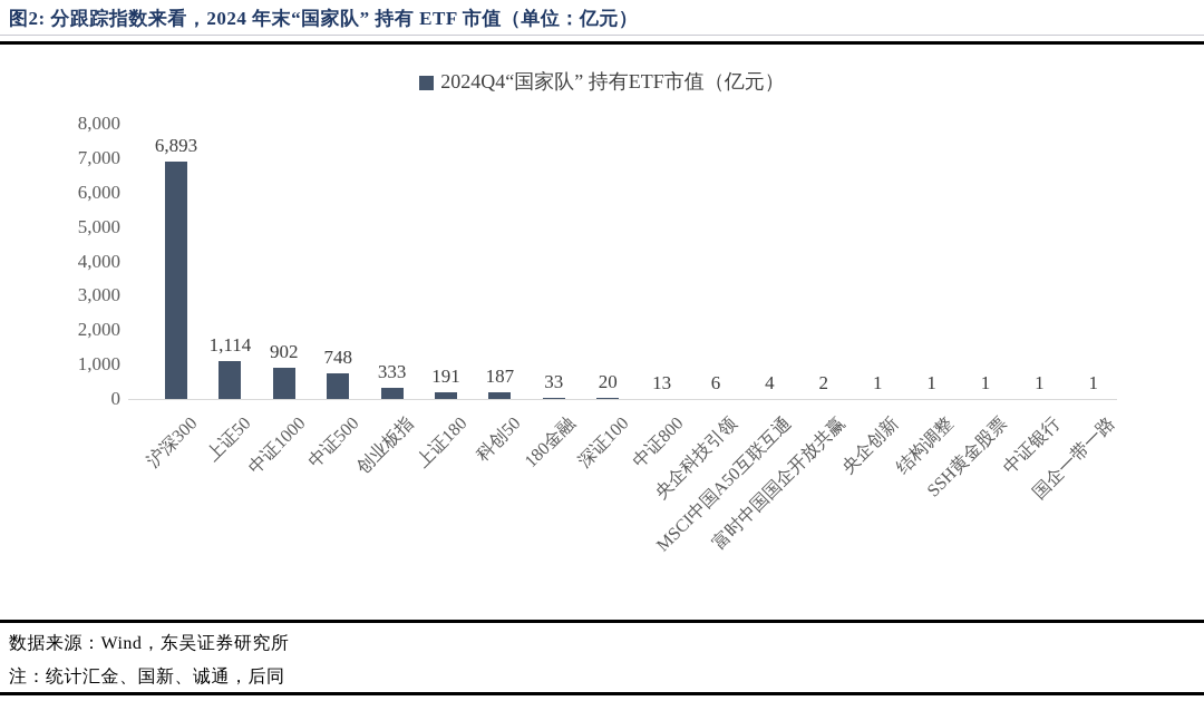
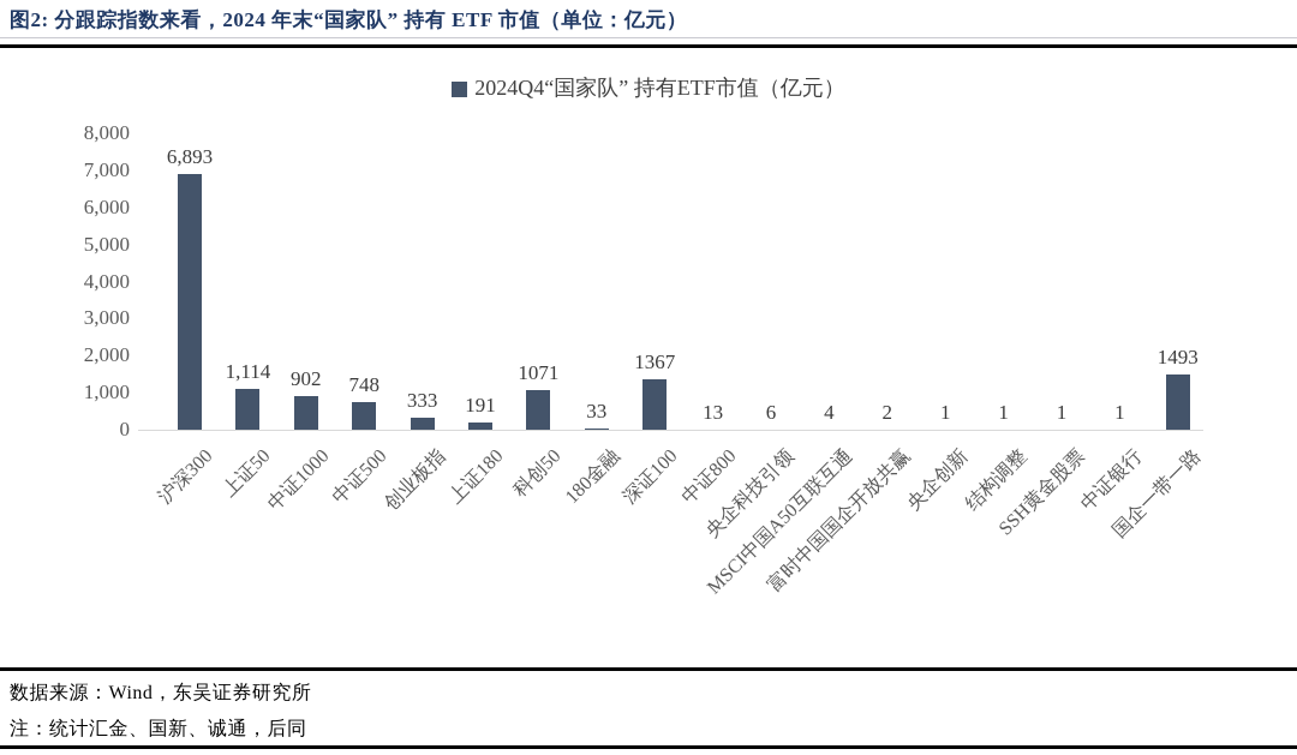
科创50: 187 -> 1071
深证100: 20 -> 1367
国企一带一路: 1 -> 1493
